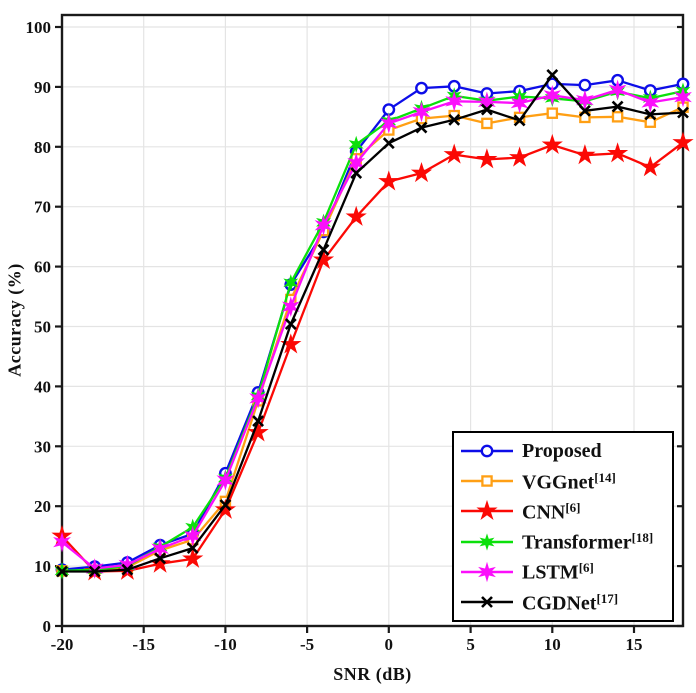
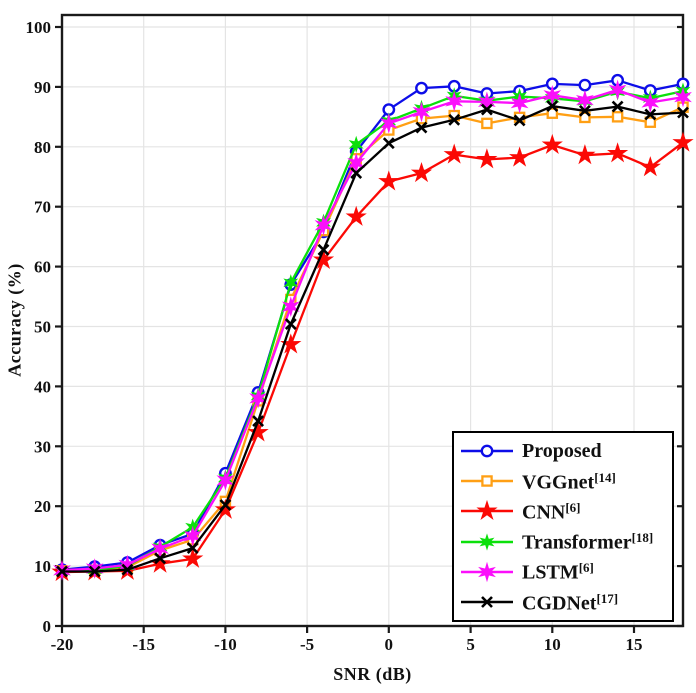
CNN/-20: 15 -> 9
LSTM/-20: 14 -> 9
CGDNet/10: 92 -> 87
